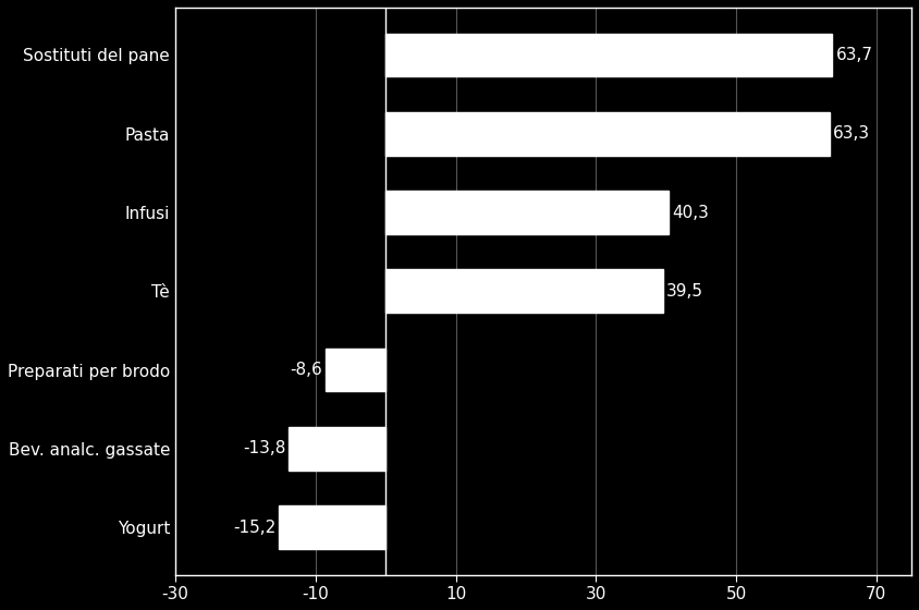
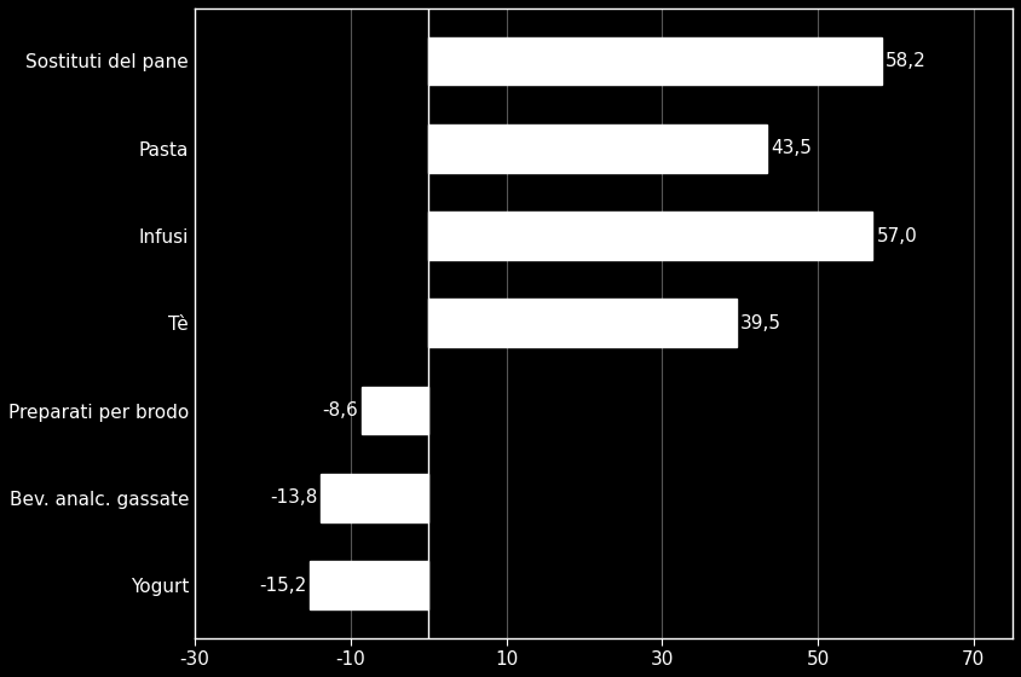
Sostituti del pane: 63,7 -> 58,2
Pasta: 63,3 -> 43,5
Infusi: 40,3 -> 57,0
